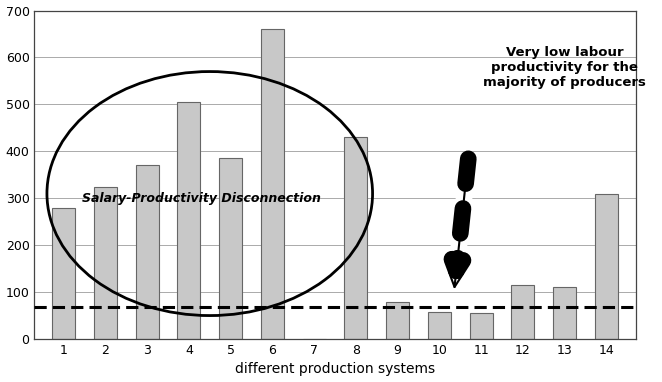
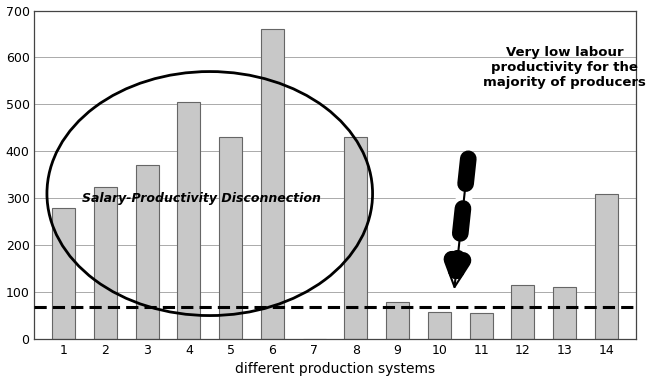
5: 385 -> 430
